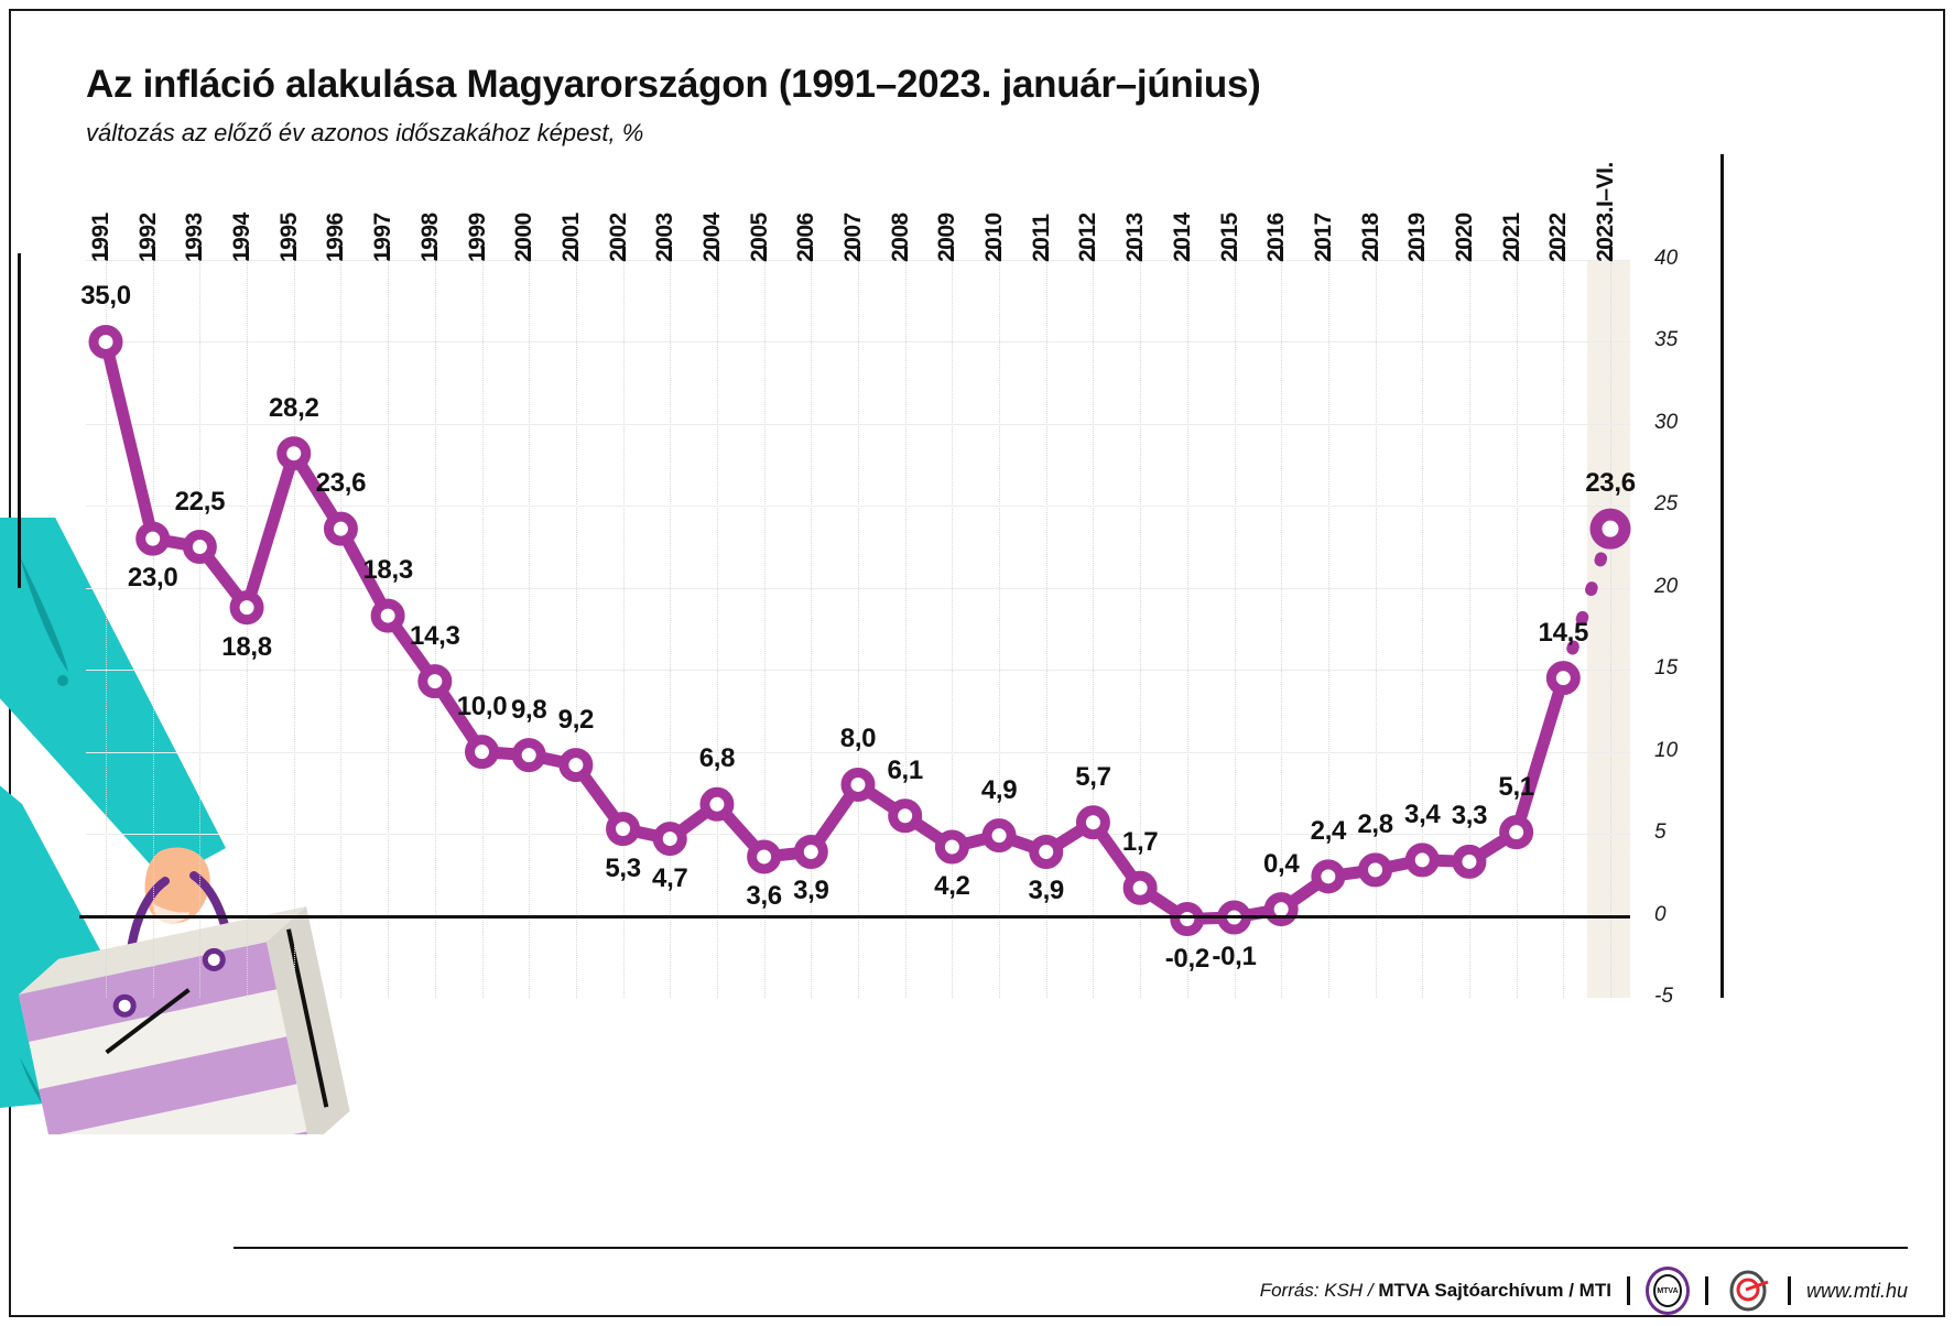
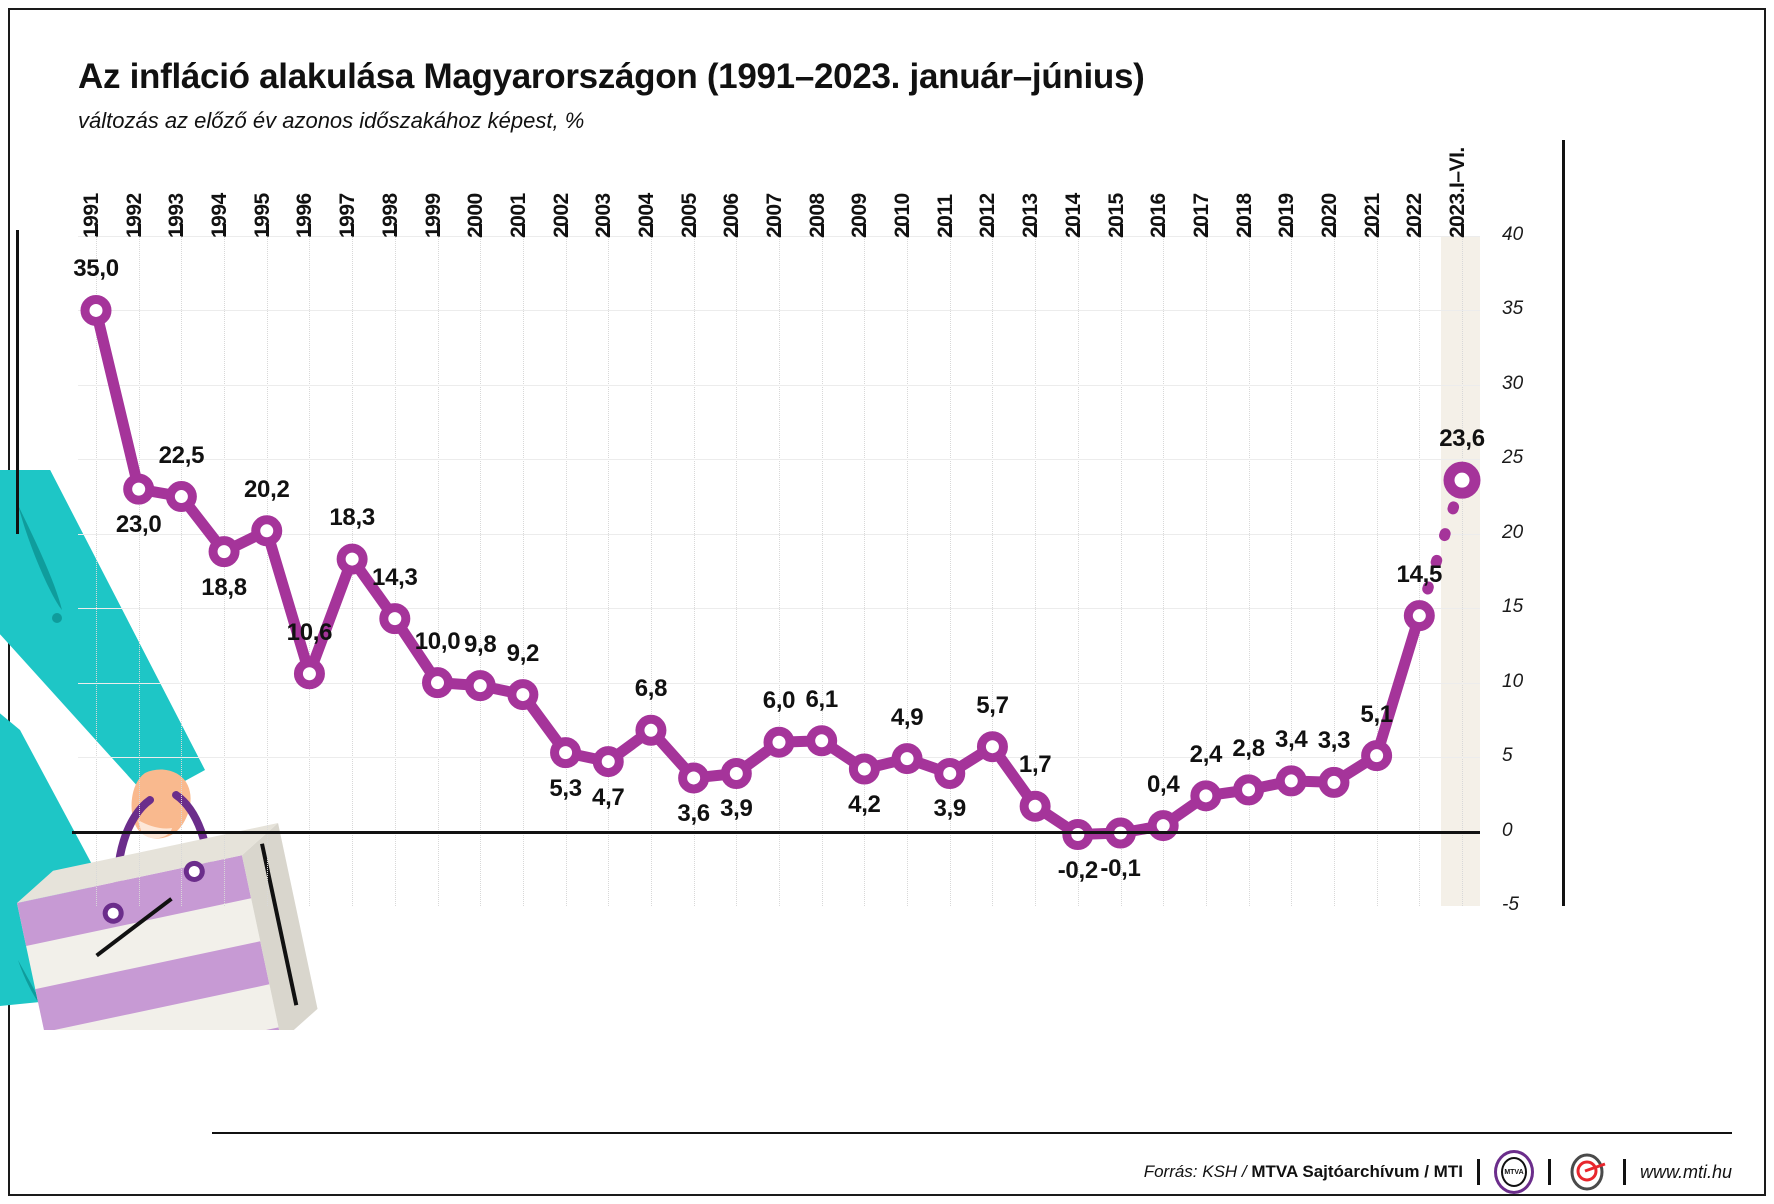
1995: 28,2 -> 20,2
1996: 23,6 -> 10,6
2007: 8,0 -> 6,0
